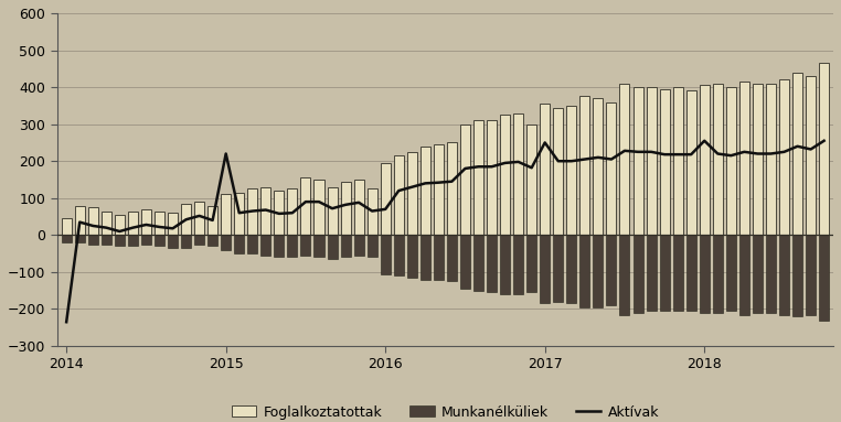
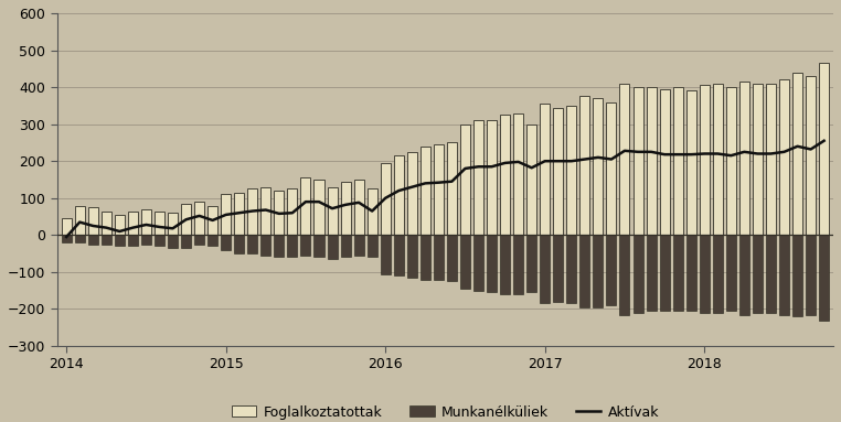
Aktívak/2014: -235 -> -5
Aktívak/2015: 220 -> 55
Aktívak/2016: 70 -> 100
Aktívak/2017: 250 -> 200
Aktívak/2018: 255 -> 220
